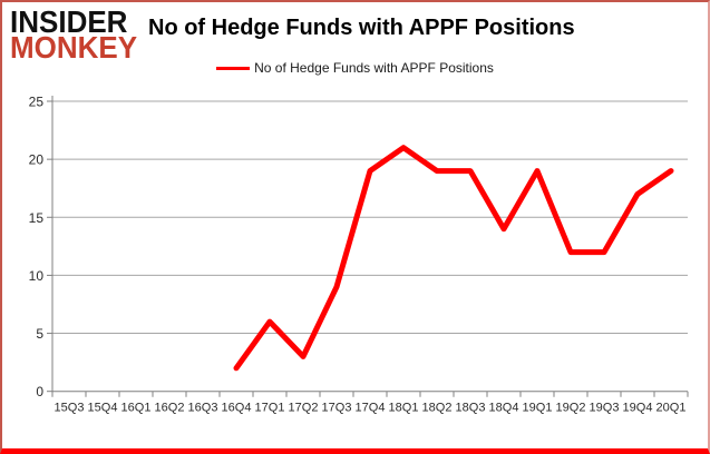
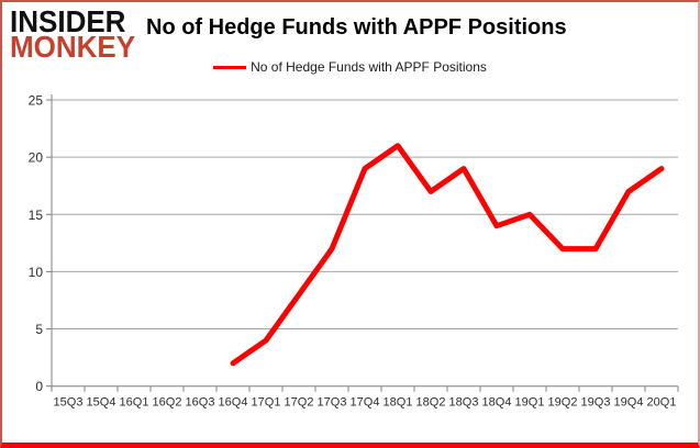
17Q1: 6 -> 4
17Q2: 3 -> 8
17Q3: 9 -> 12
18Q2: 19 -> 17
19Q1: 19 -> 15
